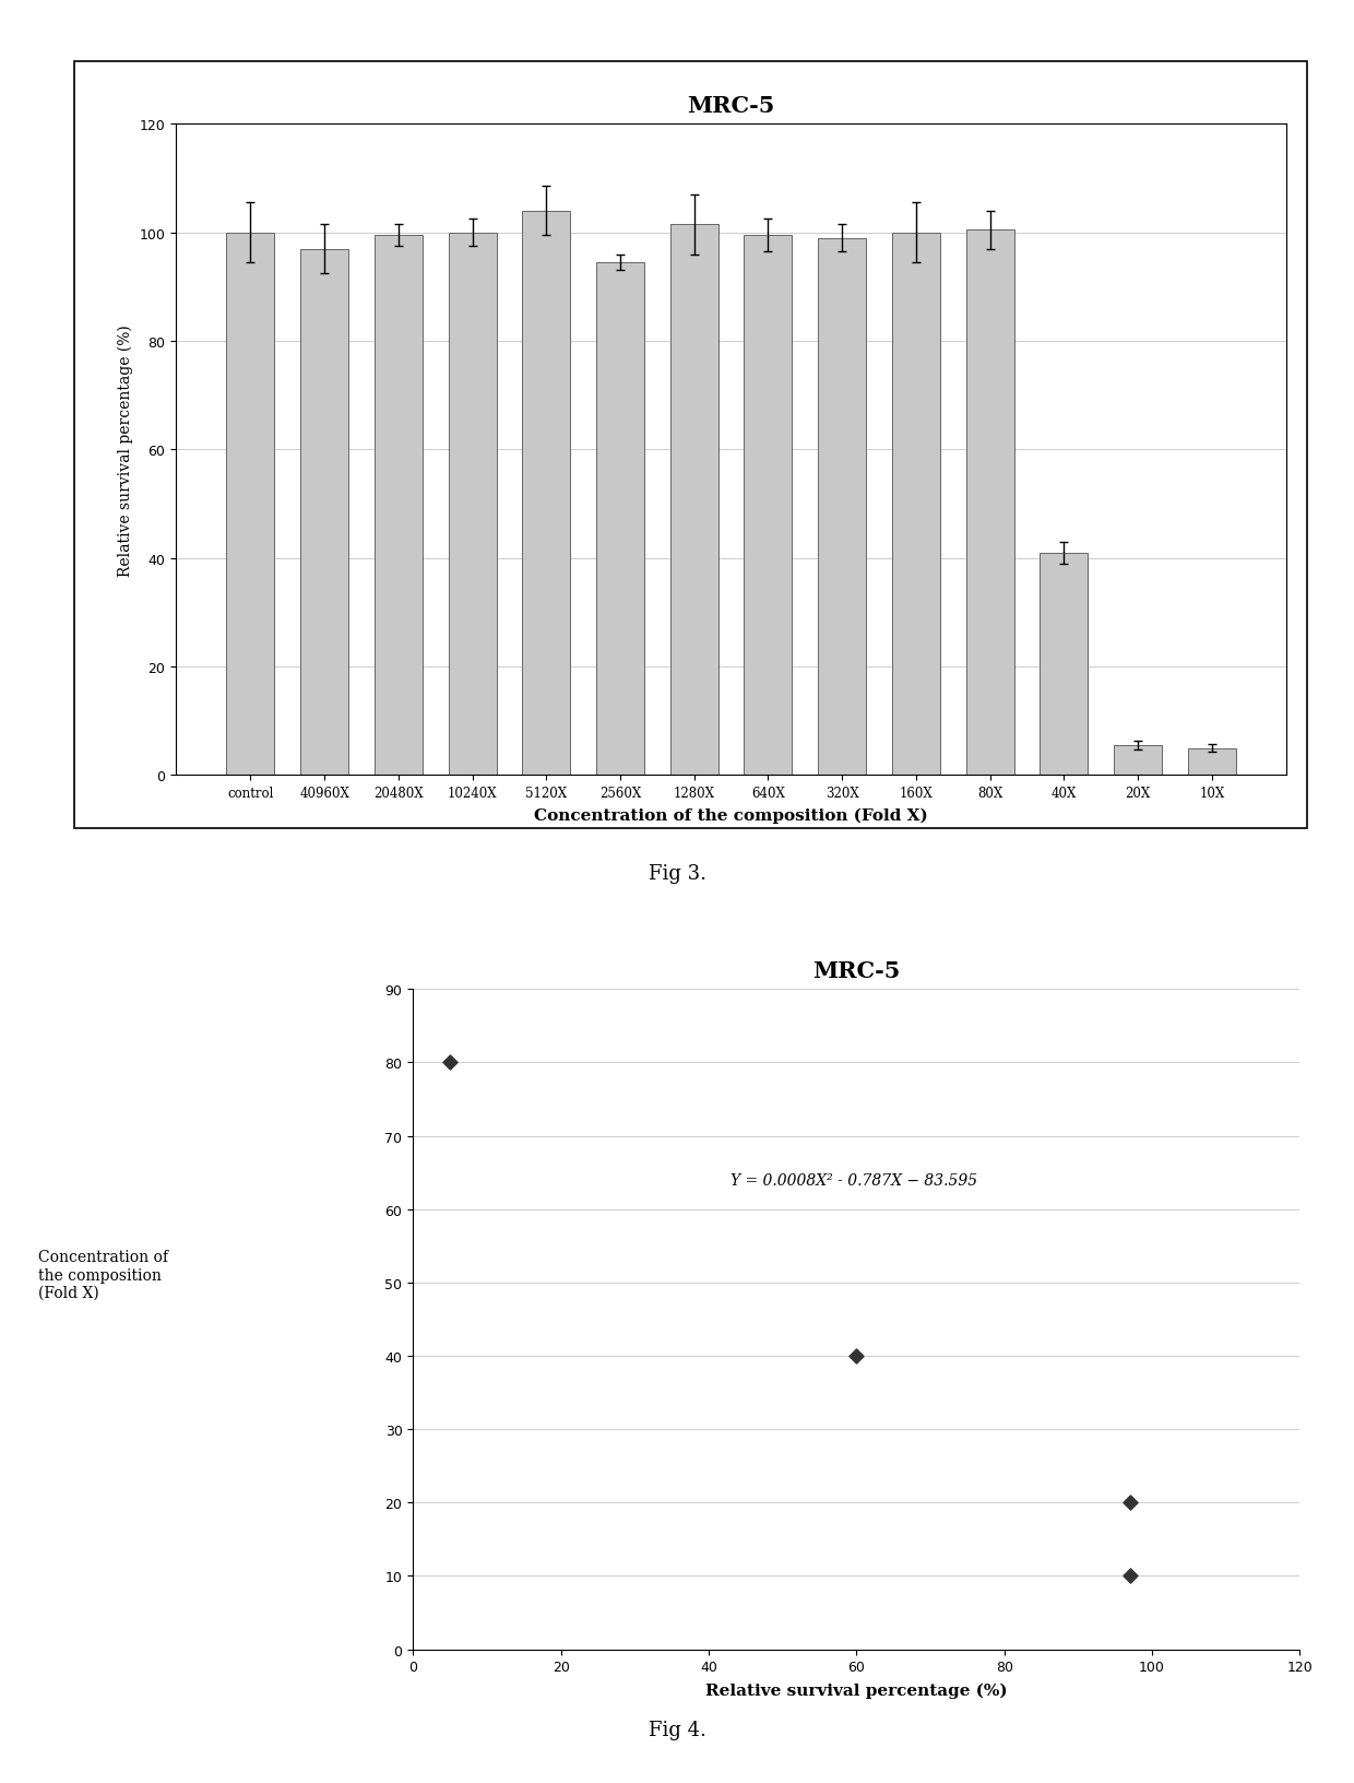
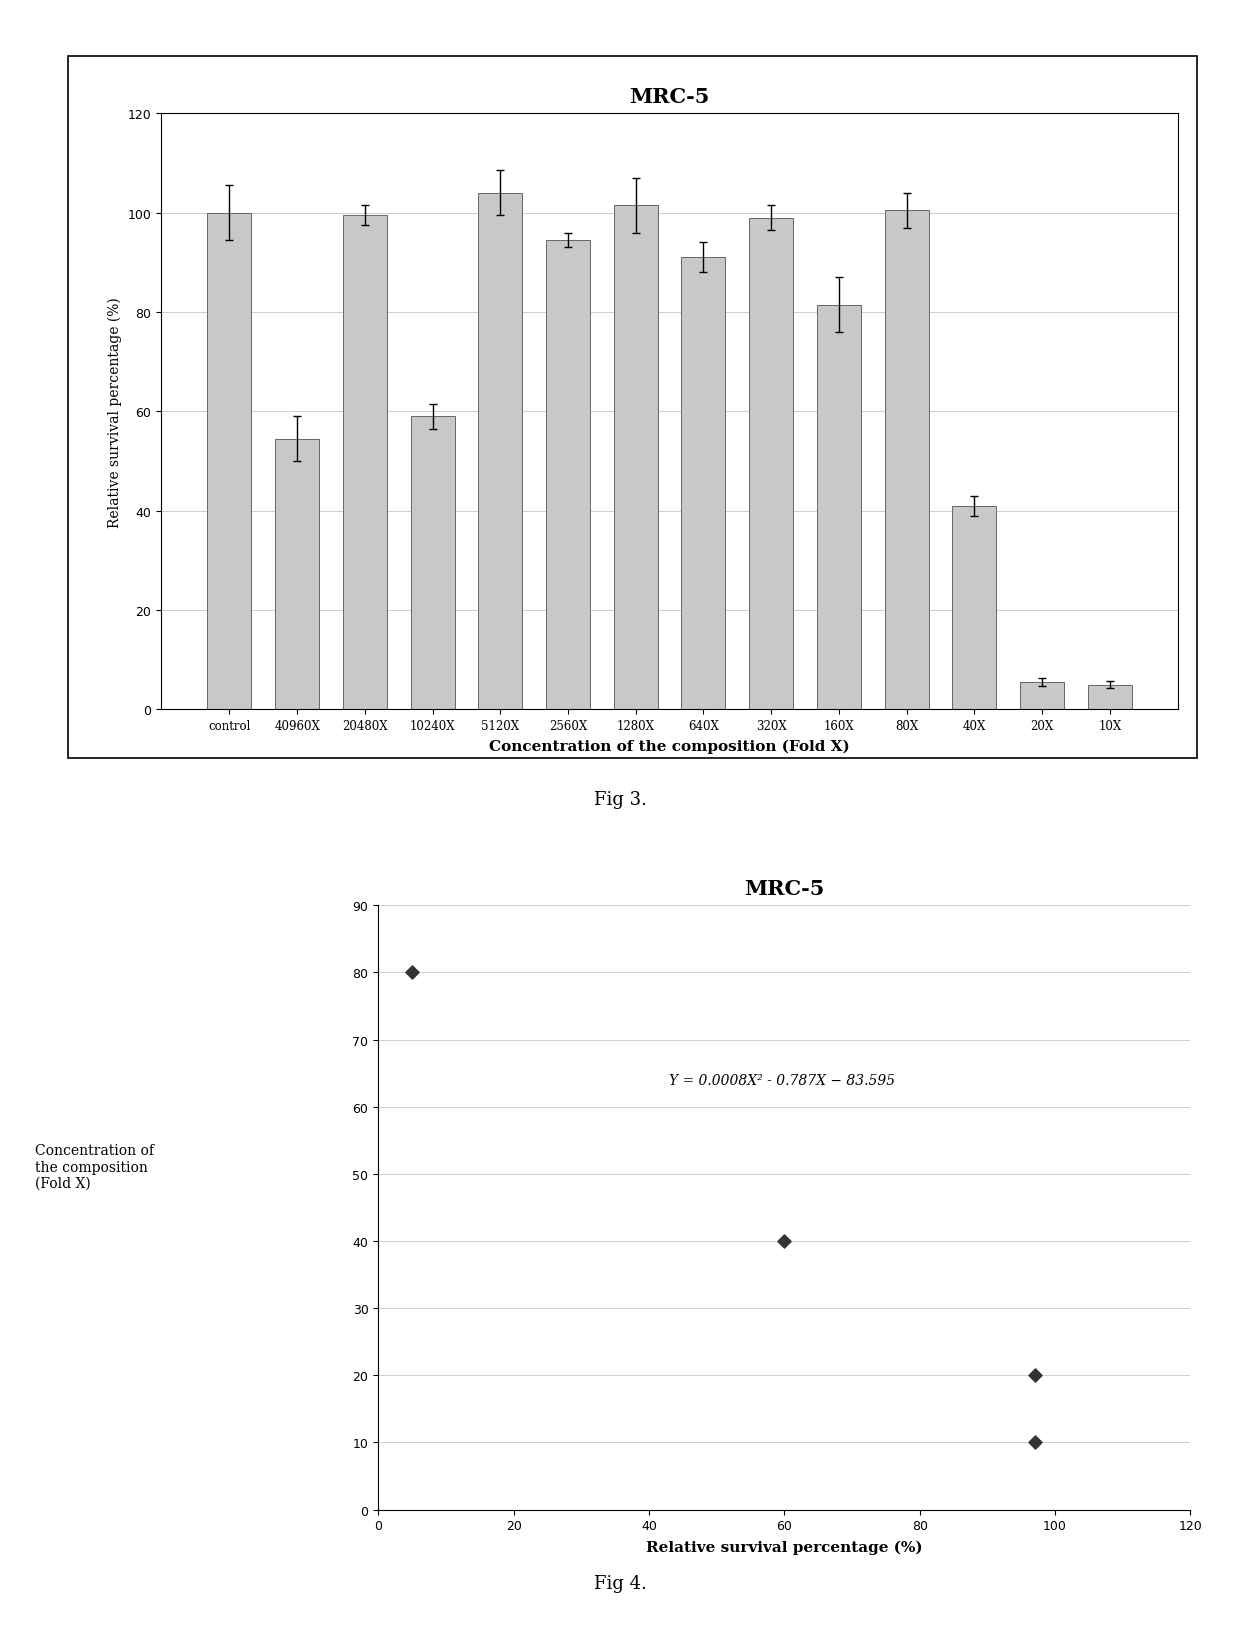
40960X: 97.0 -> 54.5
10240X: 100.0 -> 59.0
640X: 99.5 -> 91.0
160X: 100.0 -> 81.5
